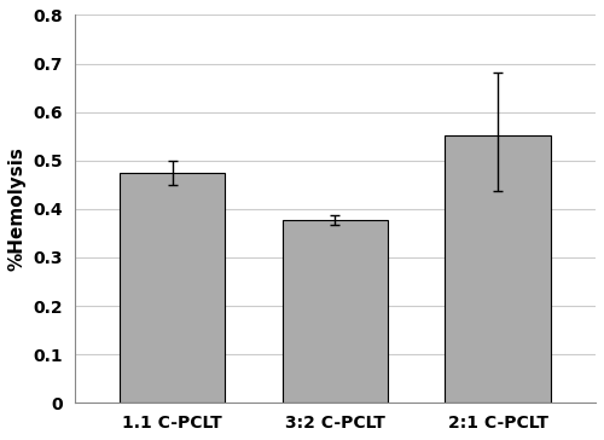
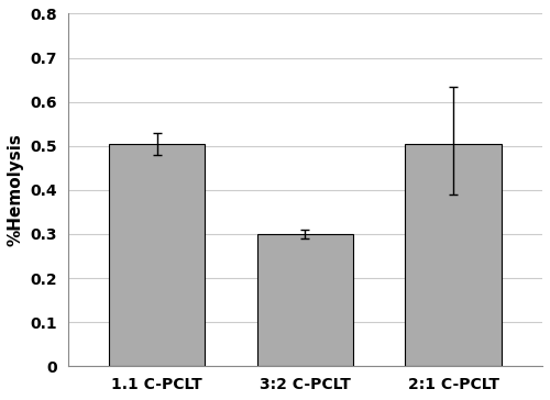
1.1 C-PCLT: 0.475 -> 0.505
3:2 C-PCLT: 0.378 -> 0.300
2:1 C-PCLT: 0.552 -> 0.505
